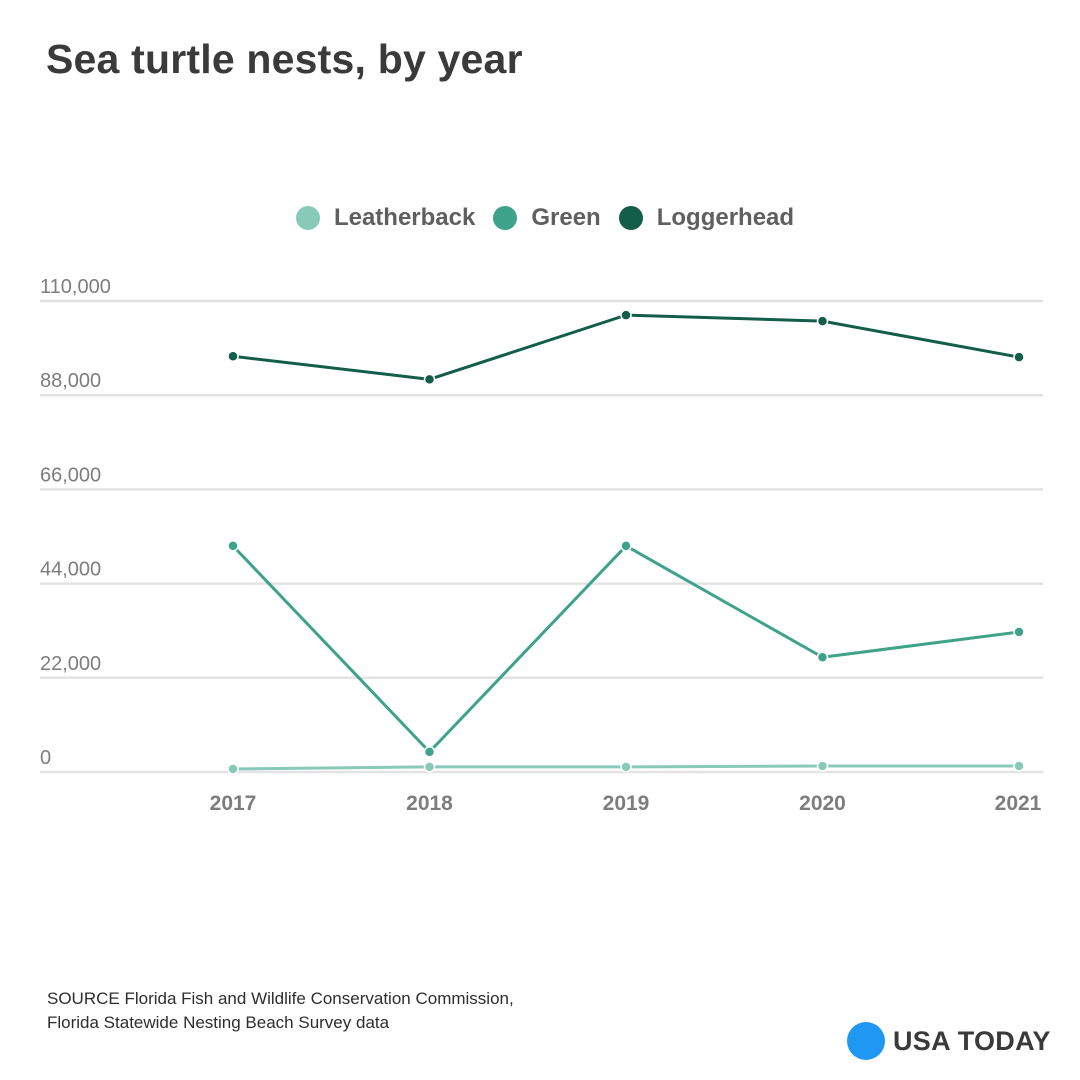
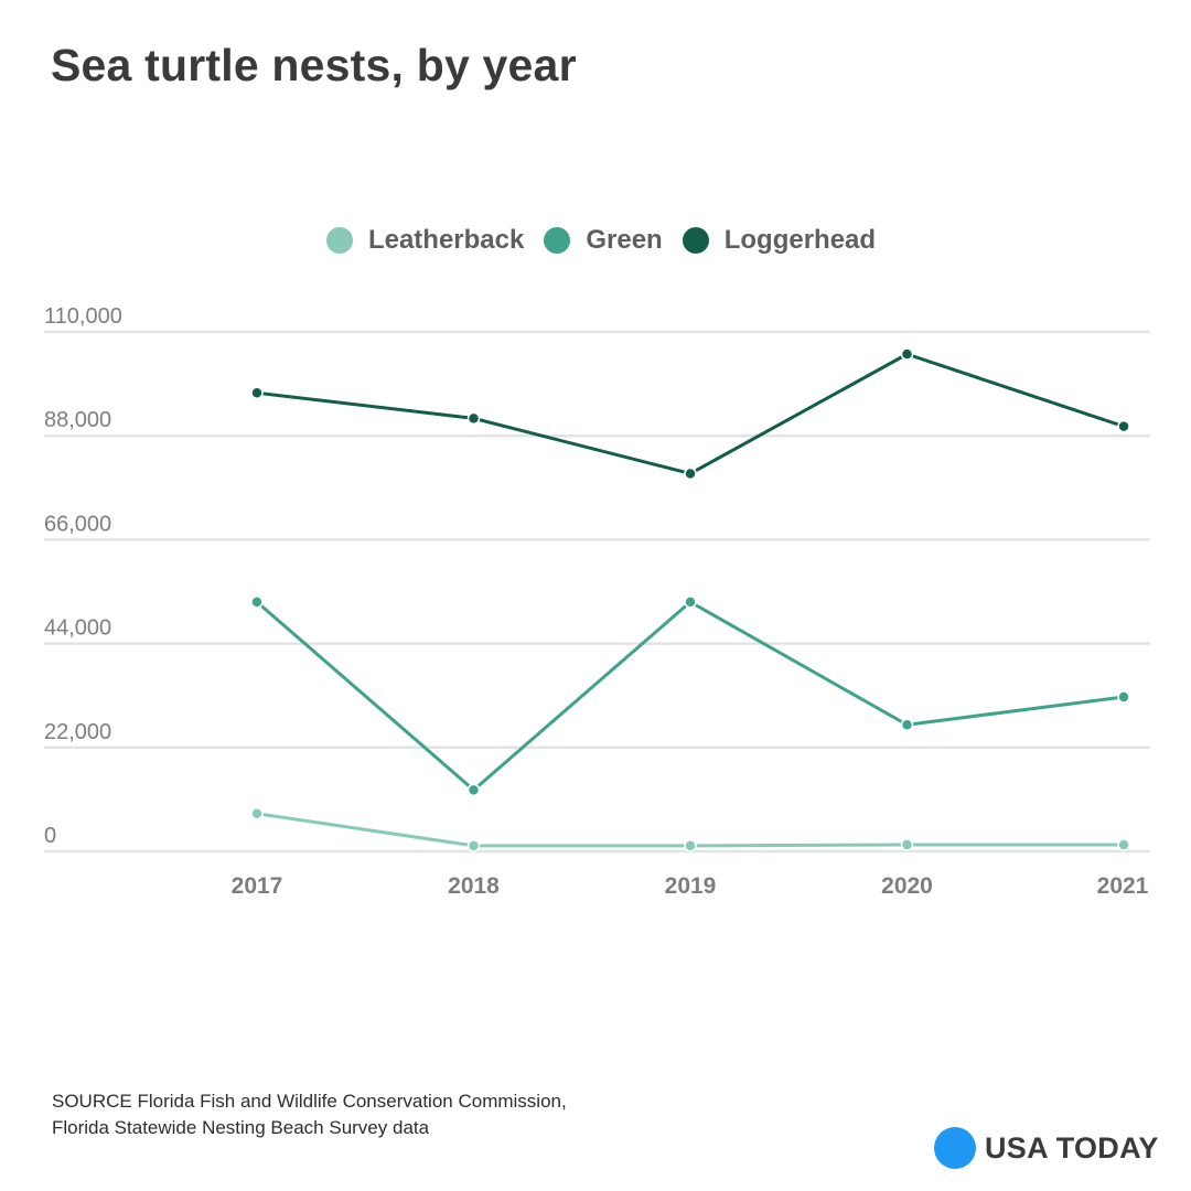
Leatherback/2017: 1000 -> 8000
Green/2018: 5000 -> 13000
Loggerhead/2019: 107000 -> 80000
Loggerhead/2021: 97000 -> 90000
